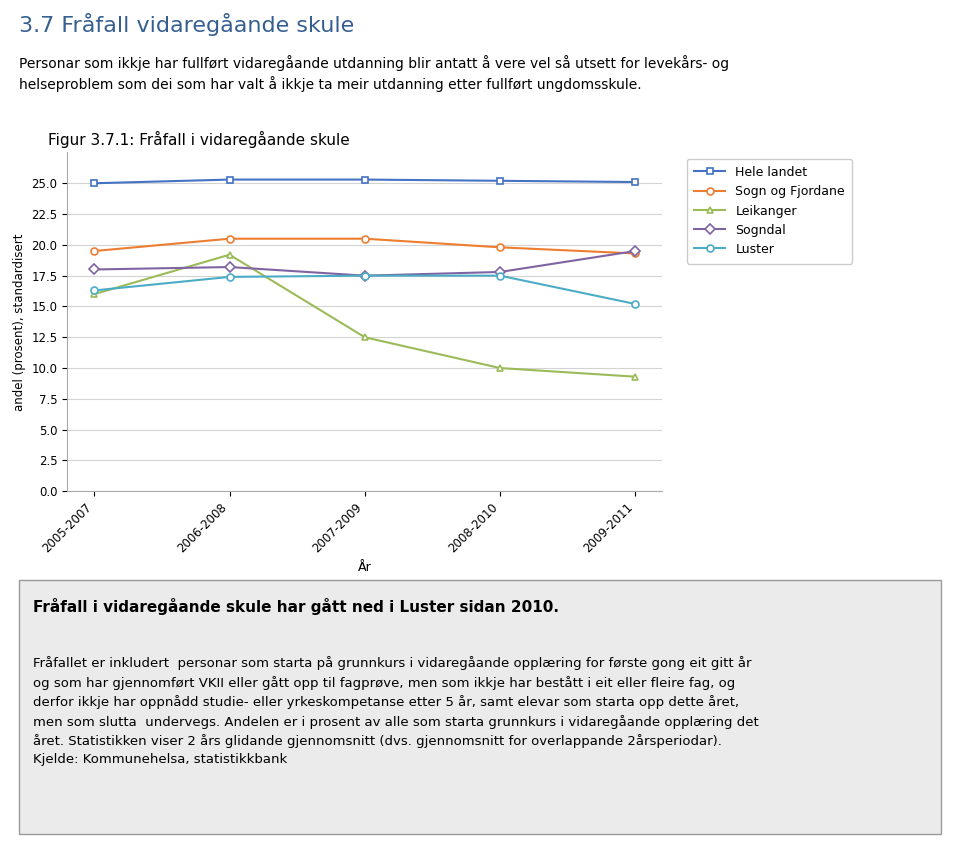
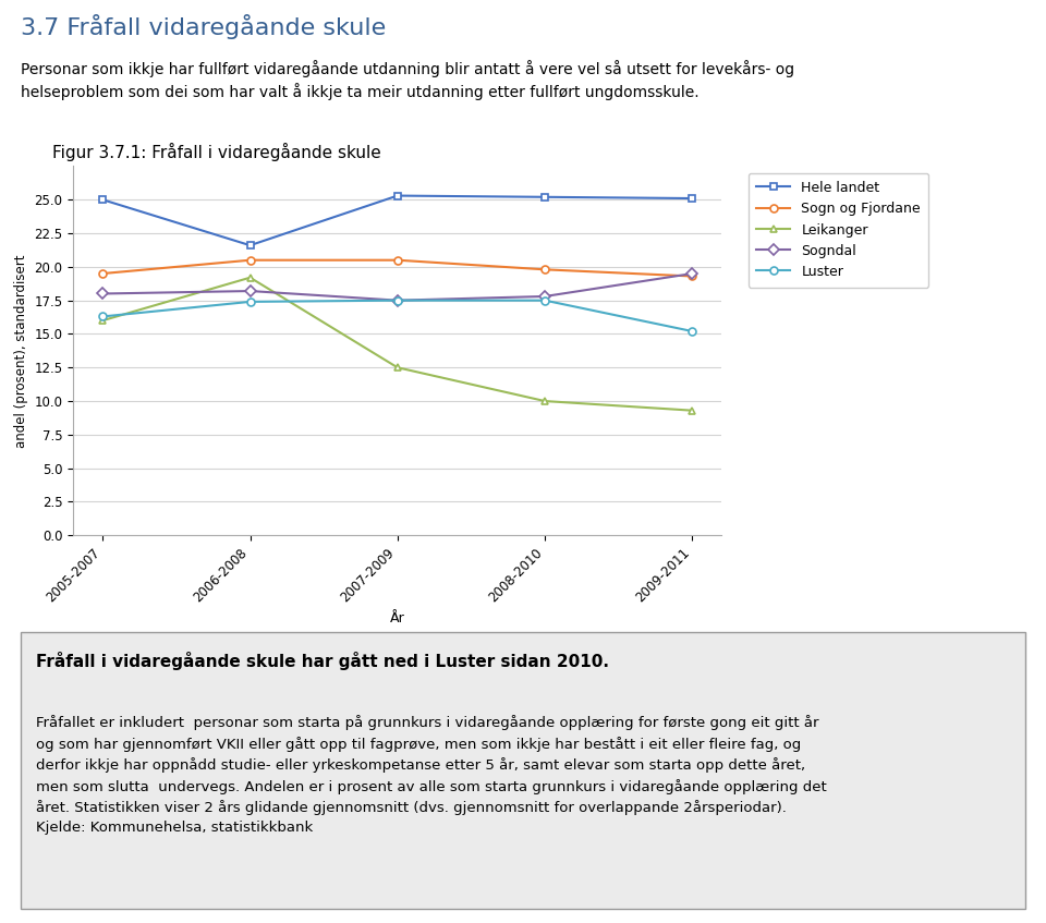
Hele landet/2006-2008: 25.3 -> 21.6
